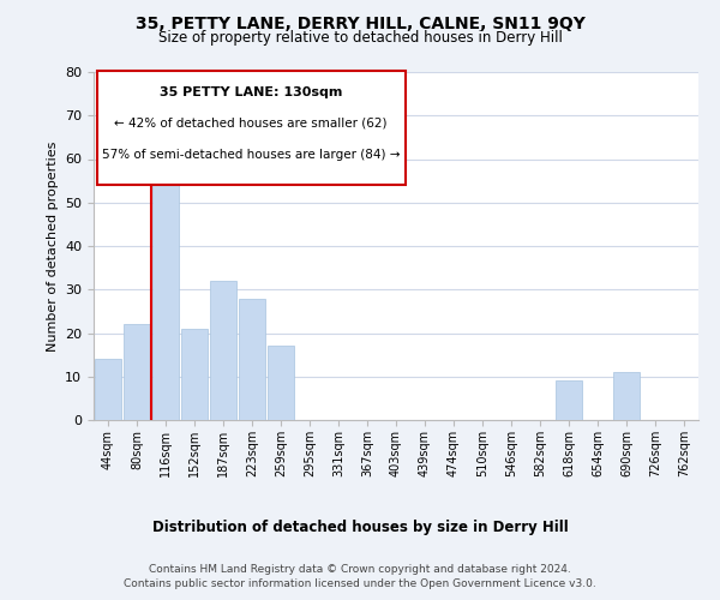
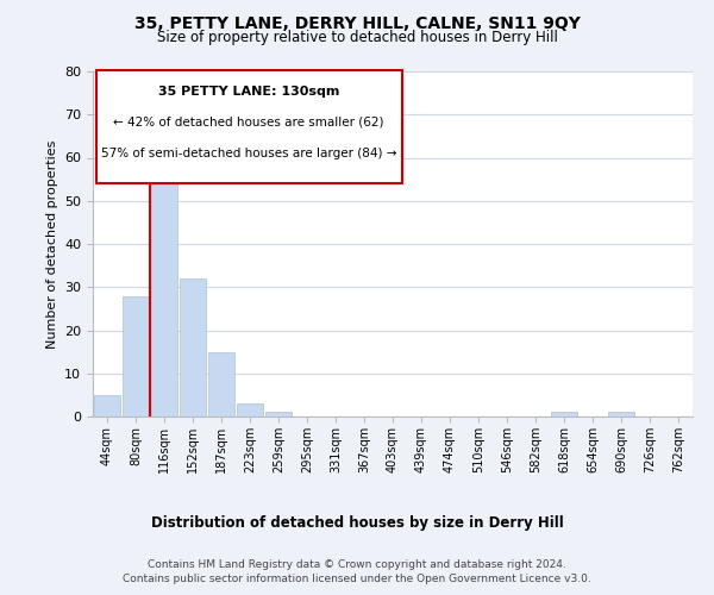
44sqm: 14 -> 5
80sqm: 22 -> 28
152sqm: 21 -> 32
187sqm: 32 -> 15
223sqm: 28 -> 3
259sqm: 17 -> 1
618sqm: 9 -> 1
690sqm: 11 -> 1
